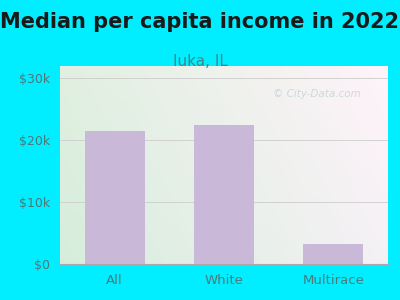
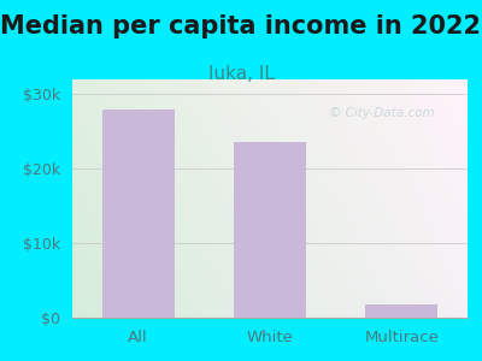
All: $21.5k -> $28.0k
White: $22.5k -> $23.6k
Multirace: $3.2k -> $1.8k
